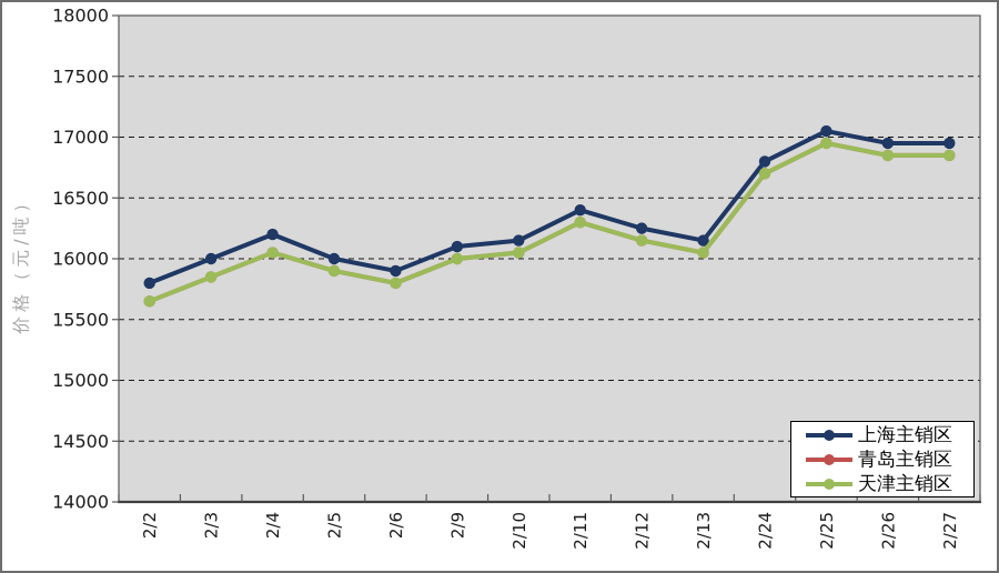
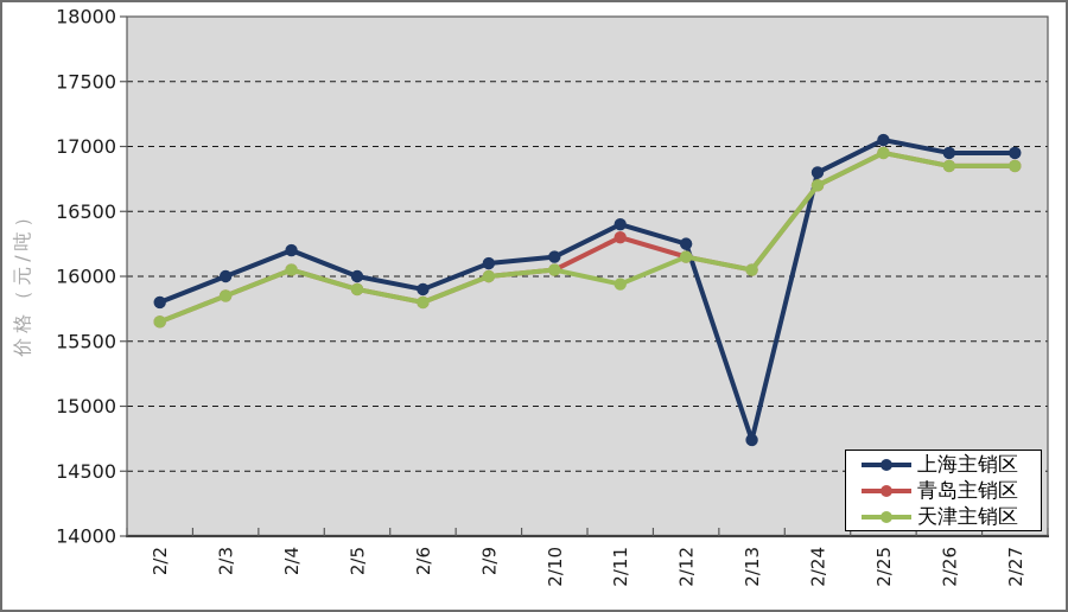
天津主销区/2/11: 16300 -> 15940
上海主销区/2/13: 16150 -> 14740
